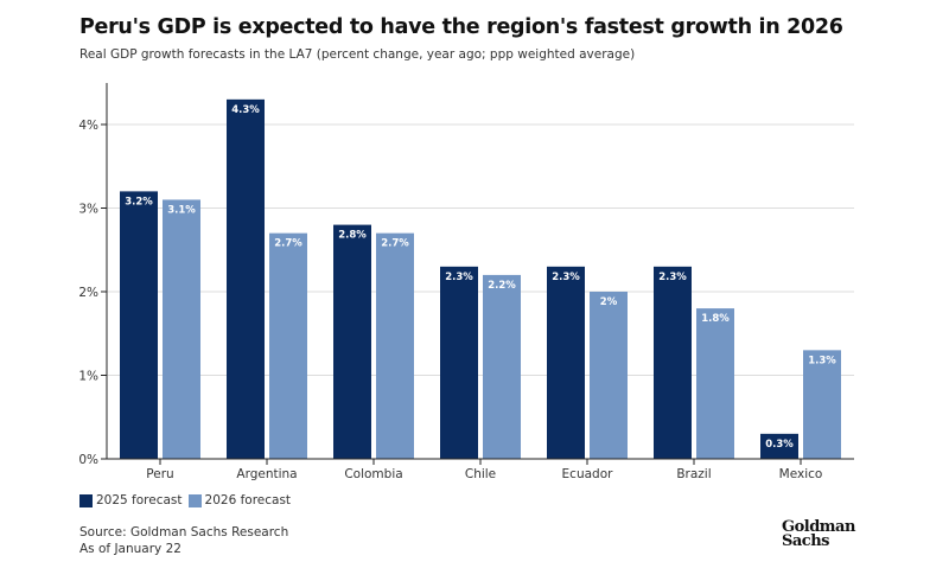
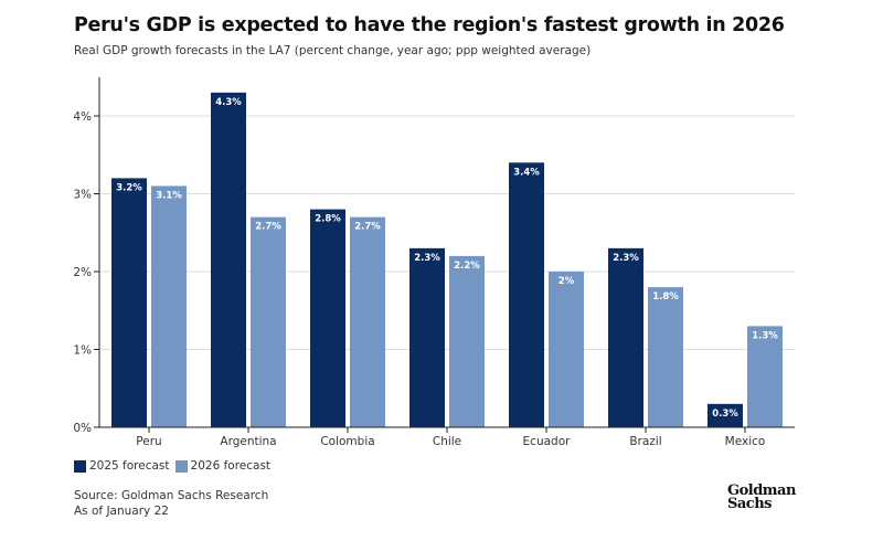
2025 forecast/Ecuador: 2.3% -> 3.4%
